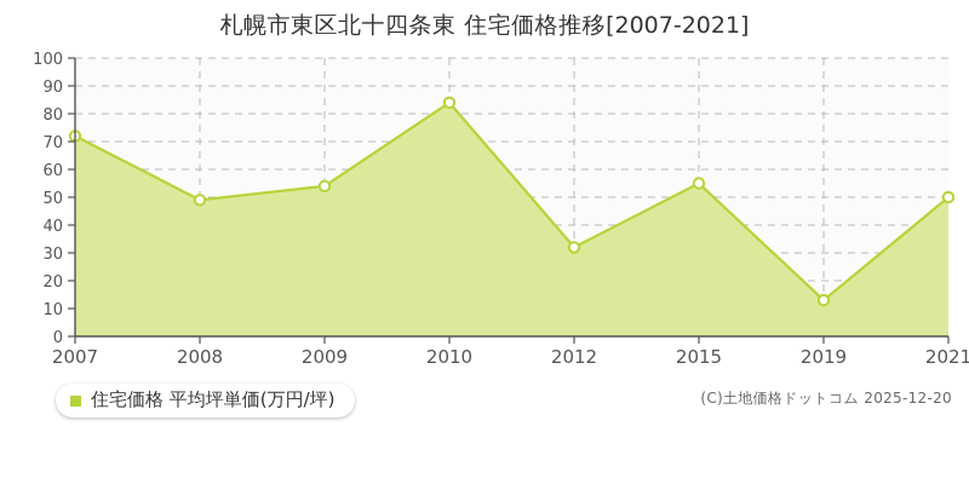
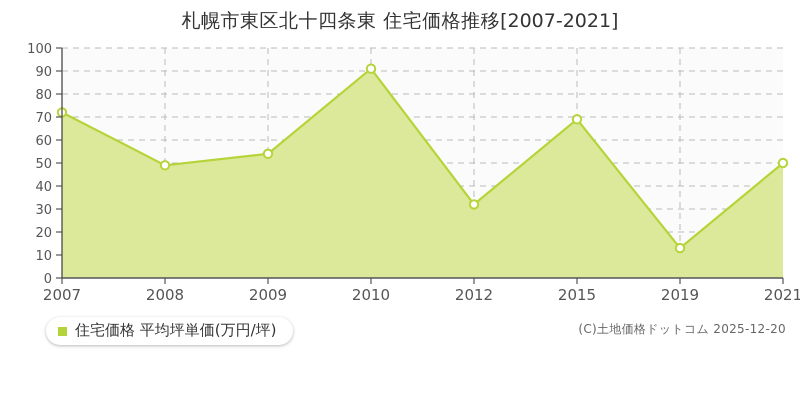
2010: 84 -> 91
2015: 55 -> 69
